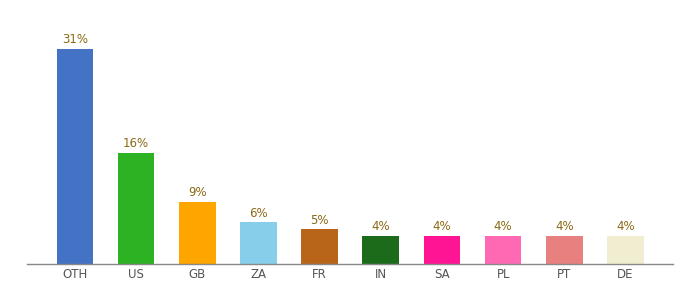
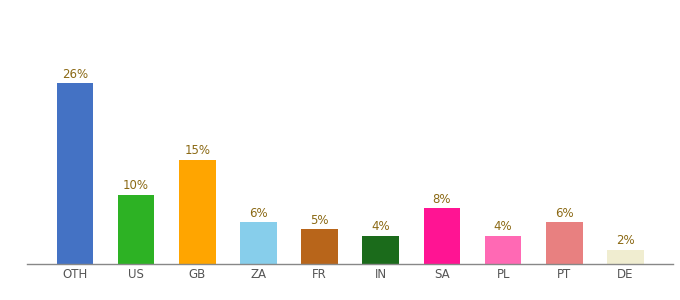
OTH: 31% -> 26%
US: 16% -> 10%
GB: 9% -> 15%
SA: 4% -> 8%
PT: 4% -> 6%
DE: 4% -> 2%
